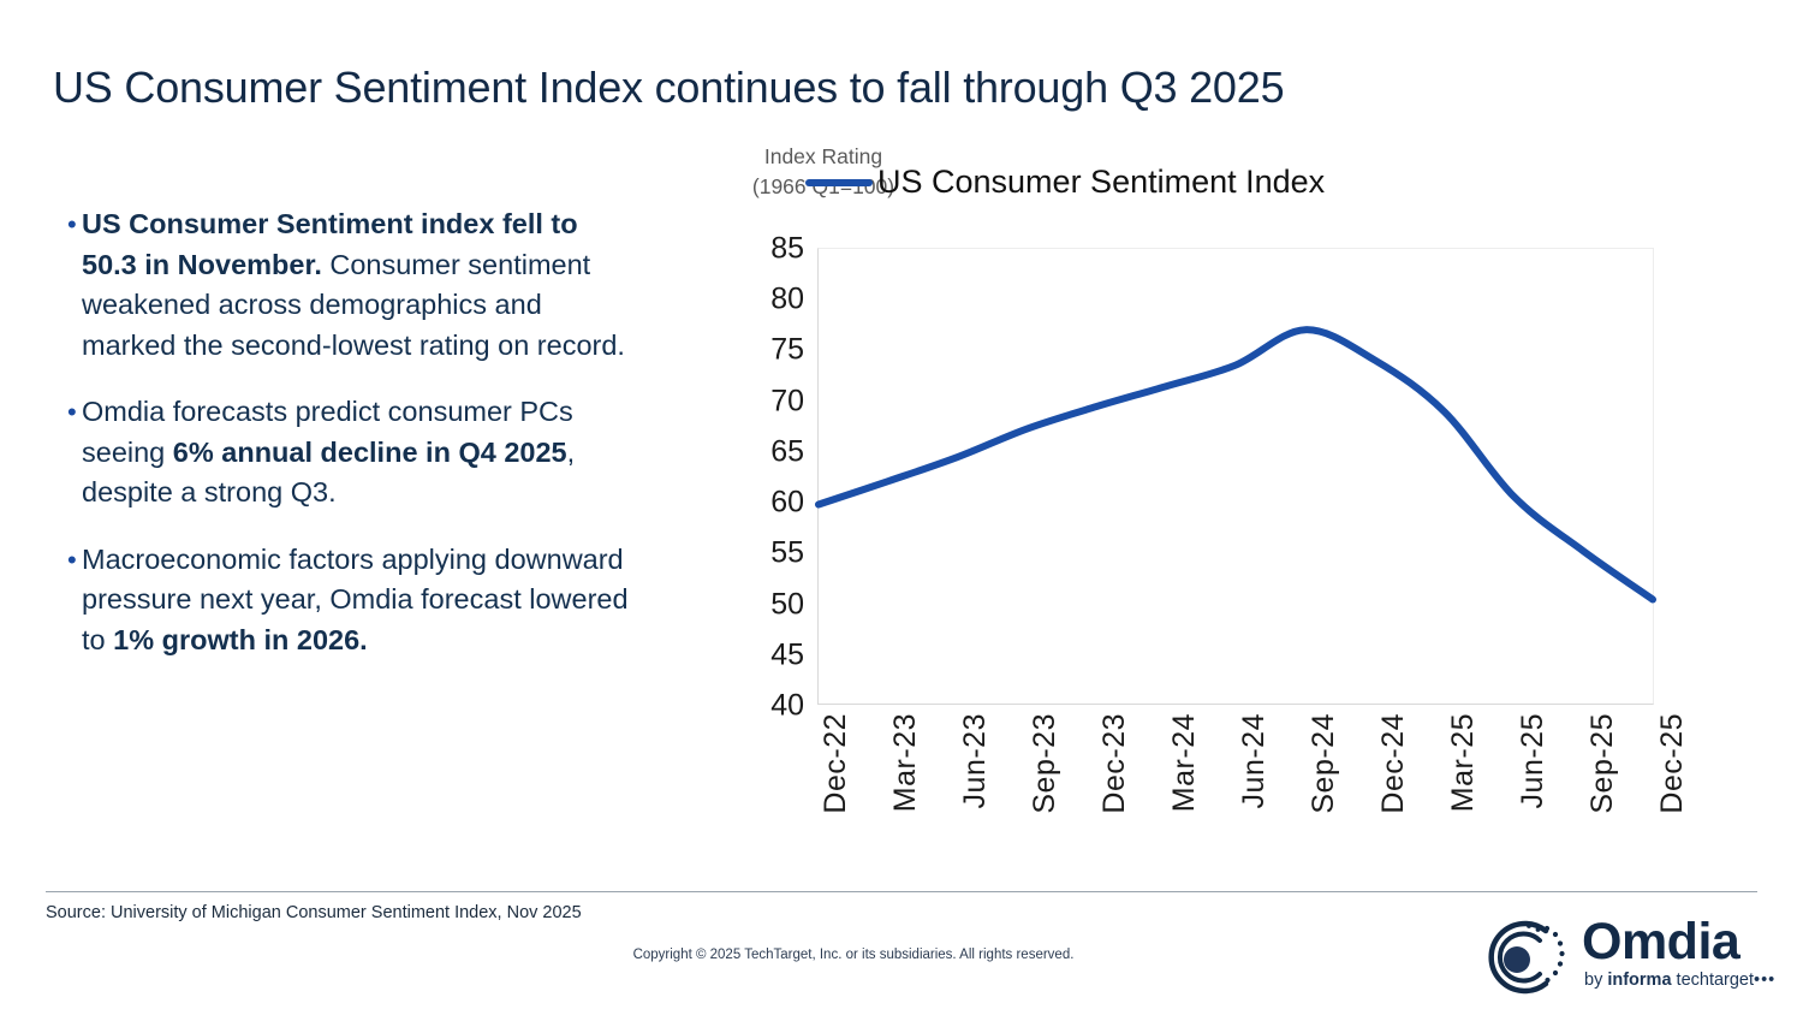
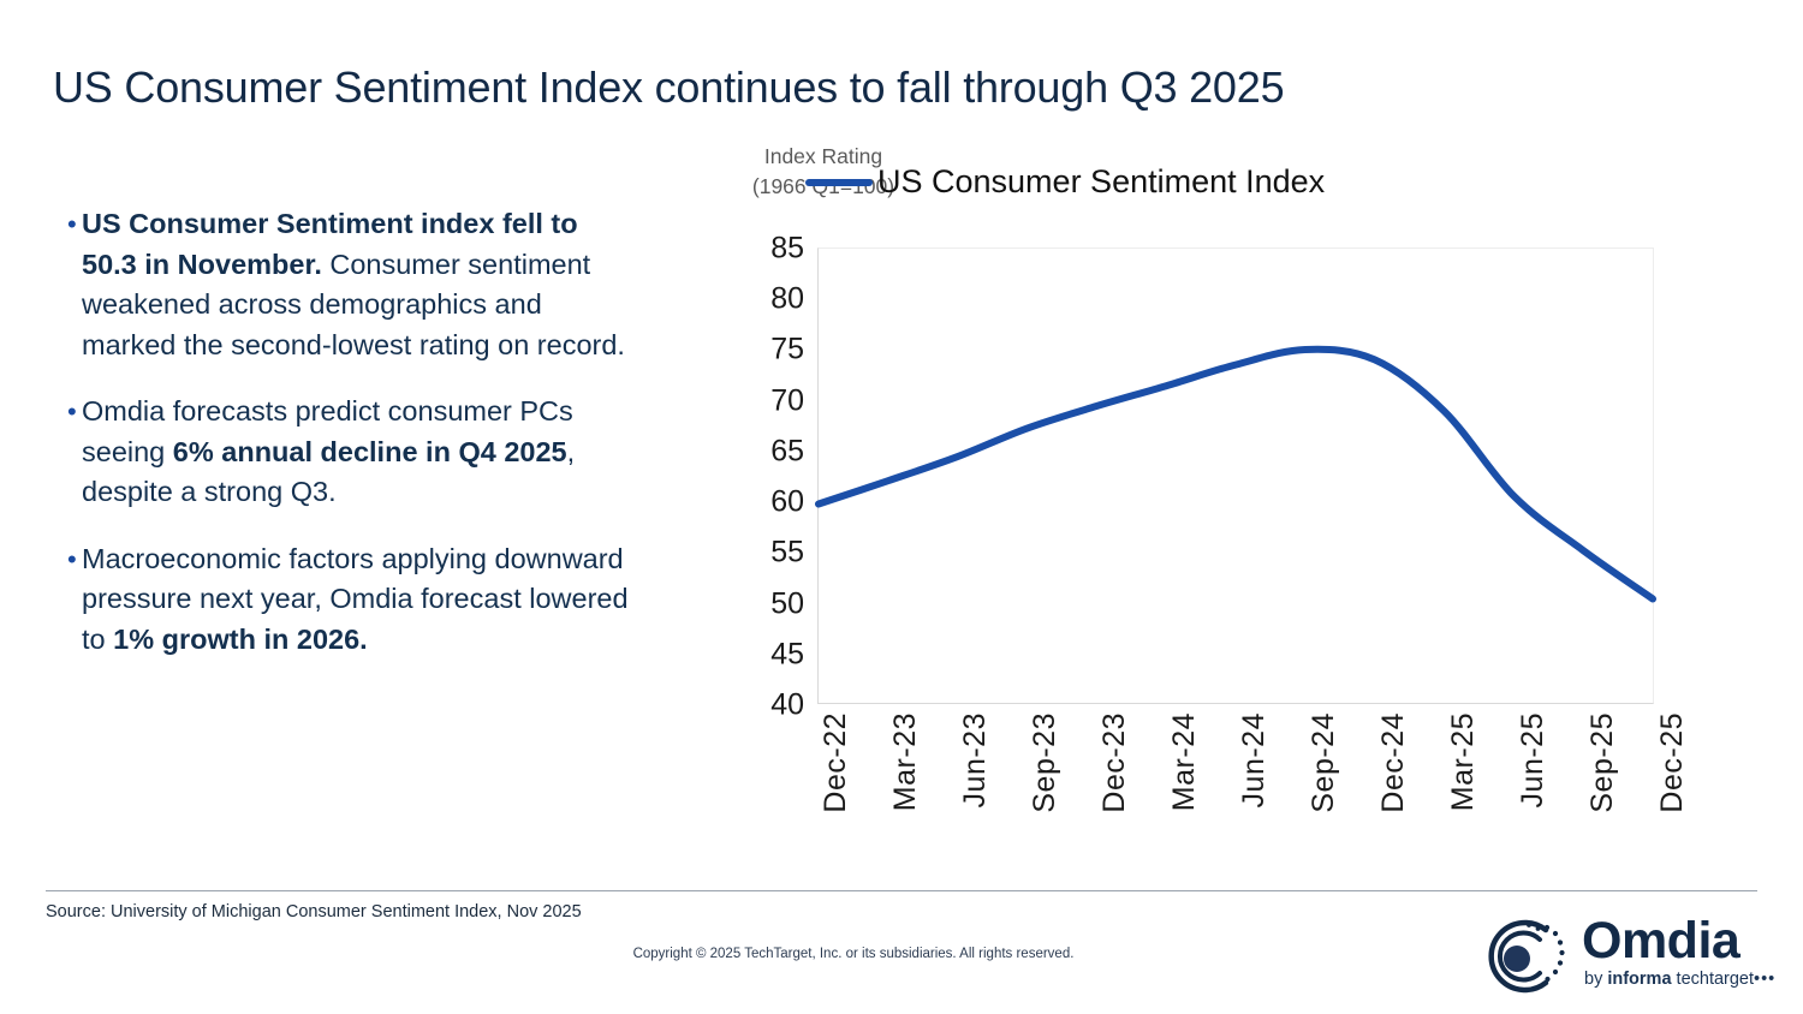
Sep-24: 77 -> 75
